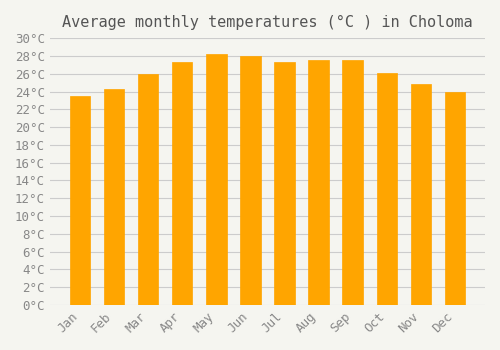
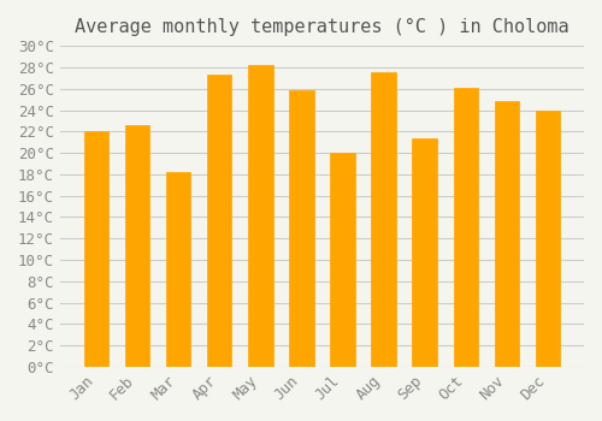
Jan: 23.5°C -> 22.0°C
Feb: 24.3°C -> 22.6°C
Mar: 26.0°C -> 18.2°C
Jun: 28.0°C -> 25.8°C
Jul: 27.3°C -> 20.0°C
Sep: 27.5°C -> 21.4°C
